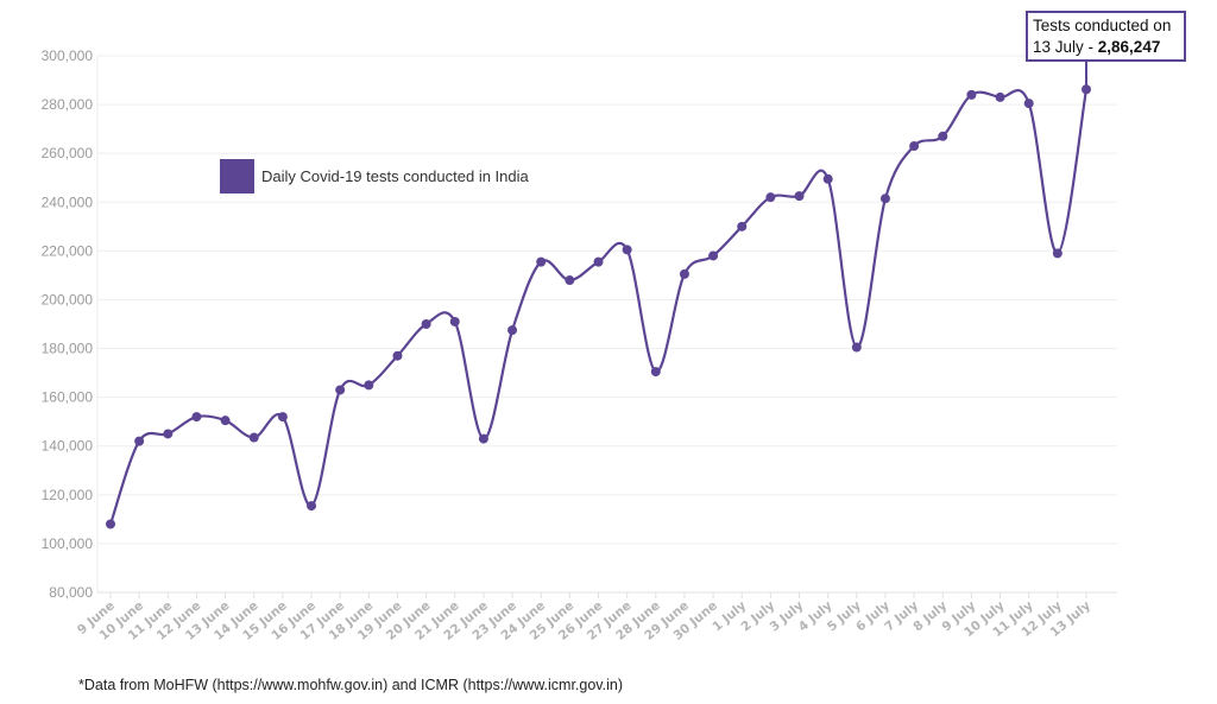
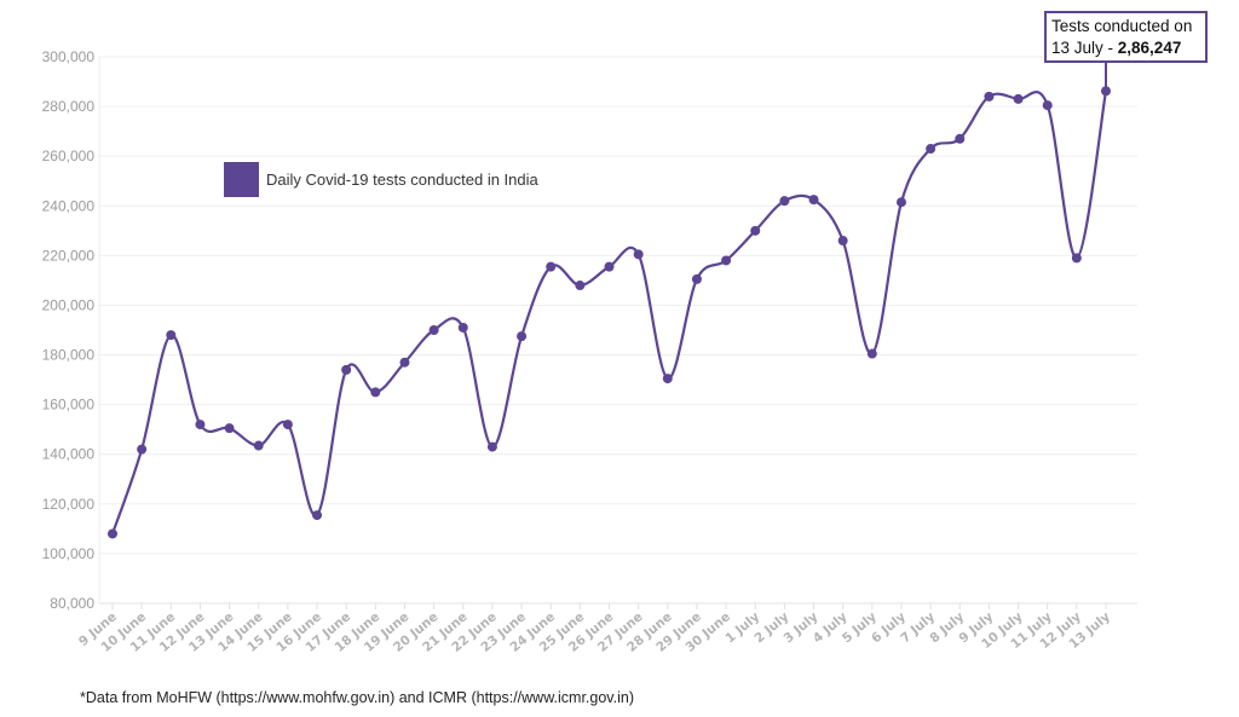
11 June: 145000 -> 188000
17 June: 163000 -> 174000
4 July: 250000 -> 226000
